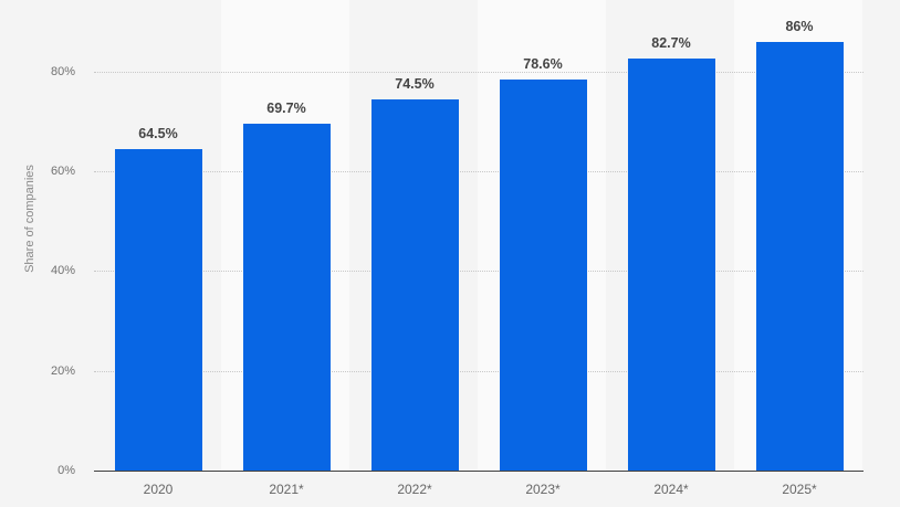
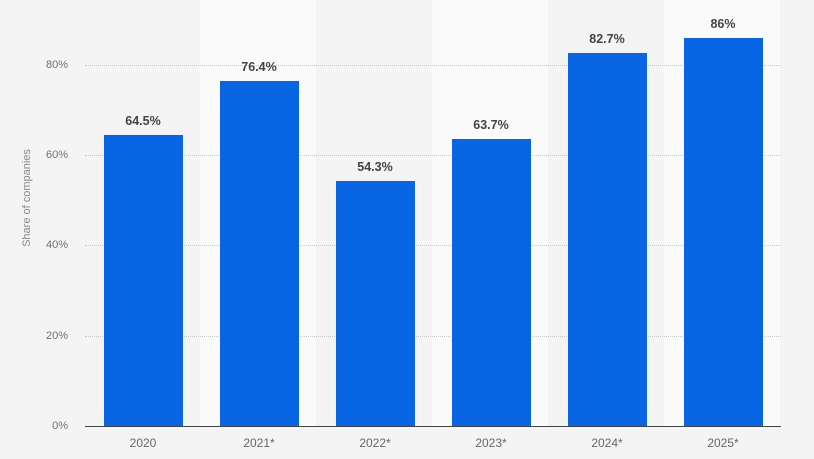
2021*: 69.7% -> 76.4%
2022*: 74.5% -> 54.3%
2023*: 78.6% -> 63.7%
